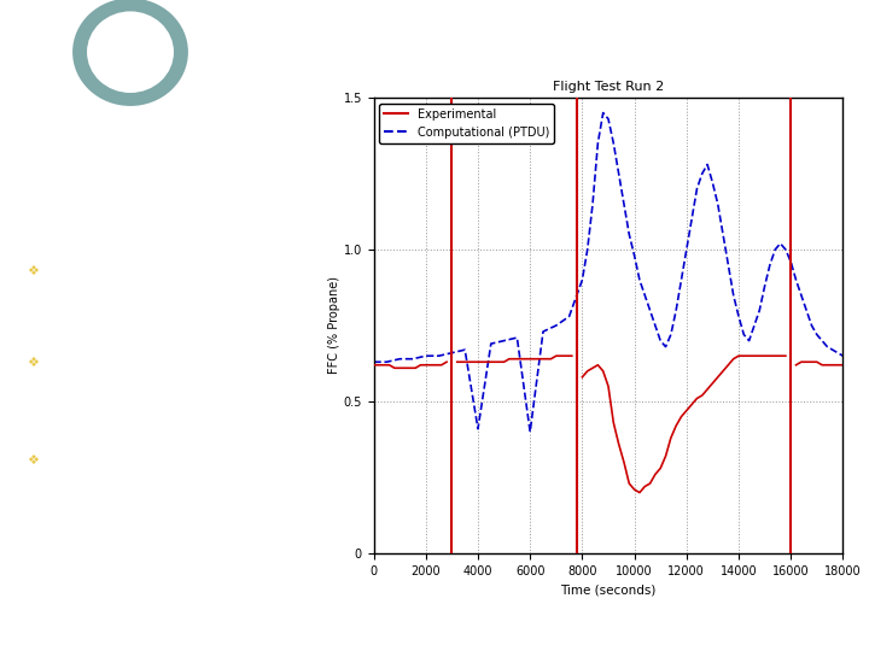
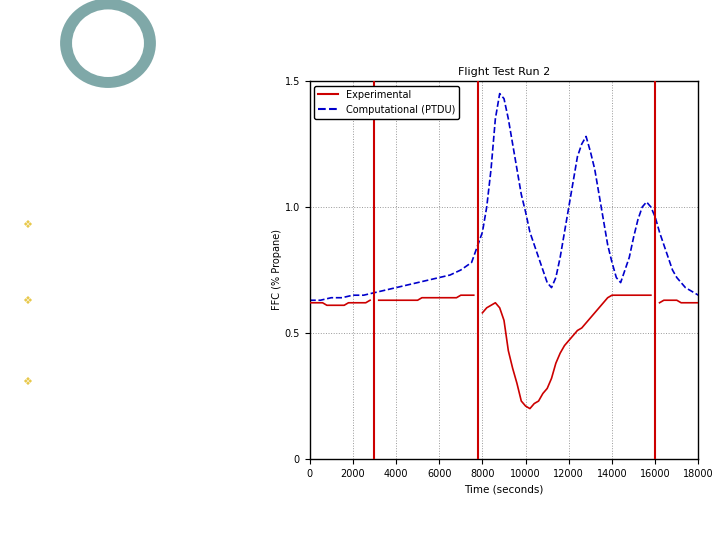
Computational (PTDU)/4000: 0.41 -> 0.68
Computational (PTDU)/6000: 0.40 -> 0.72
